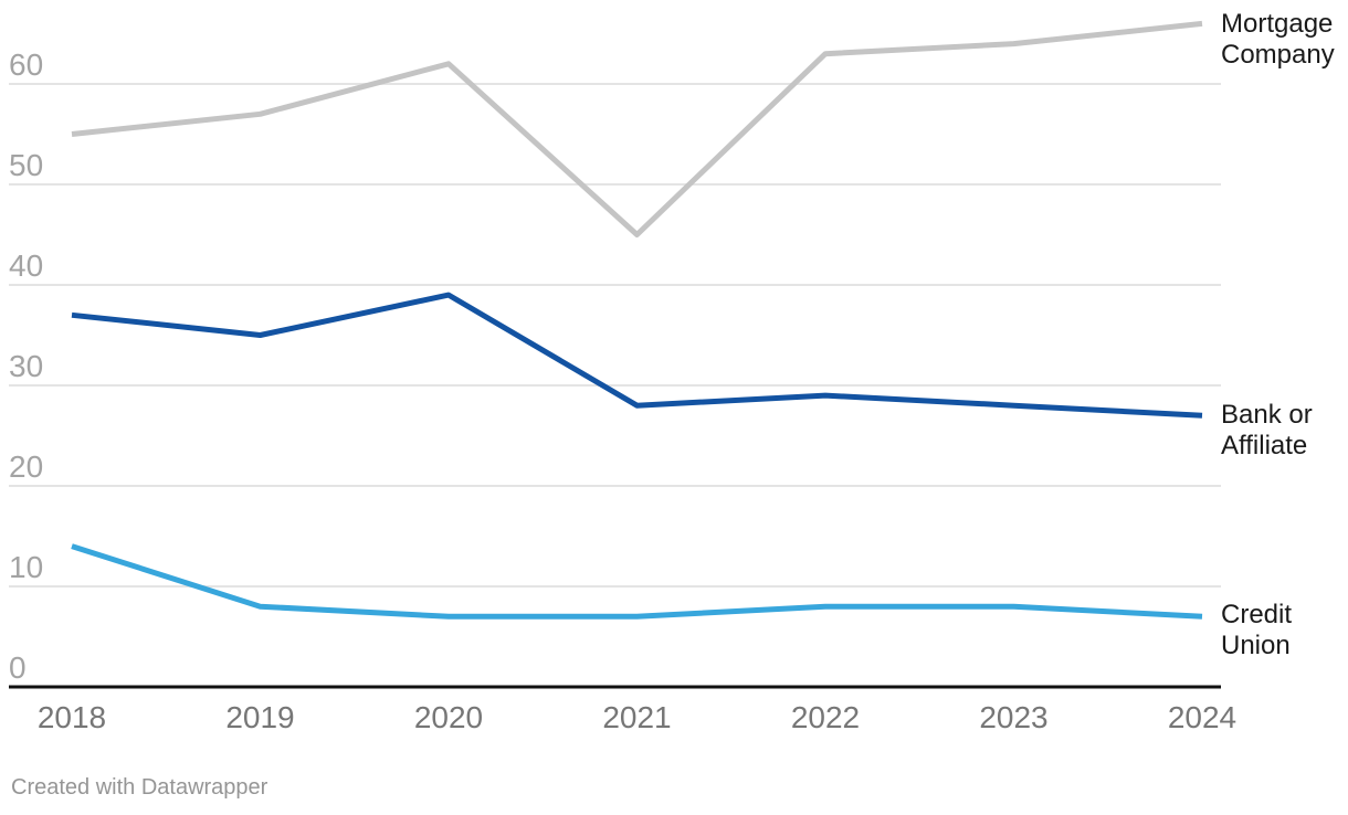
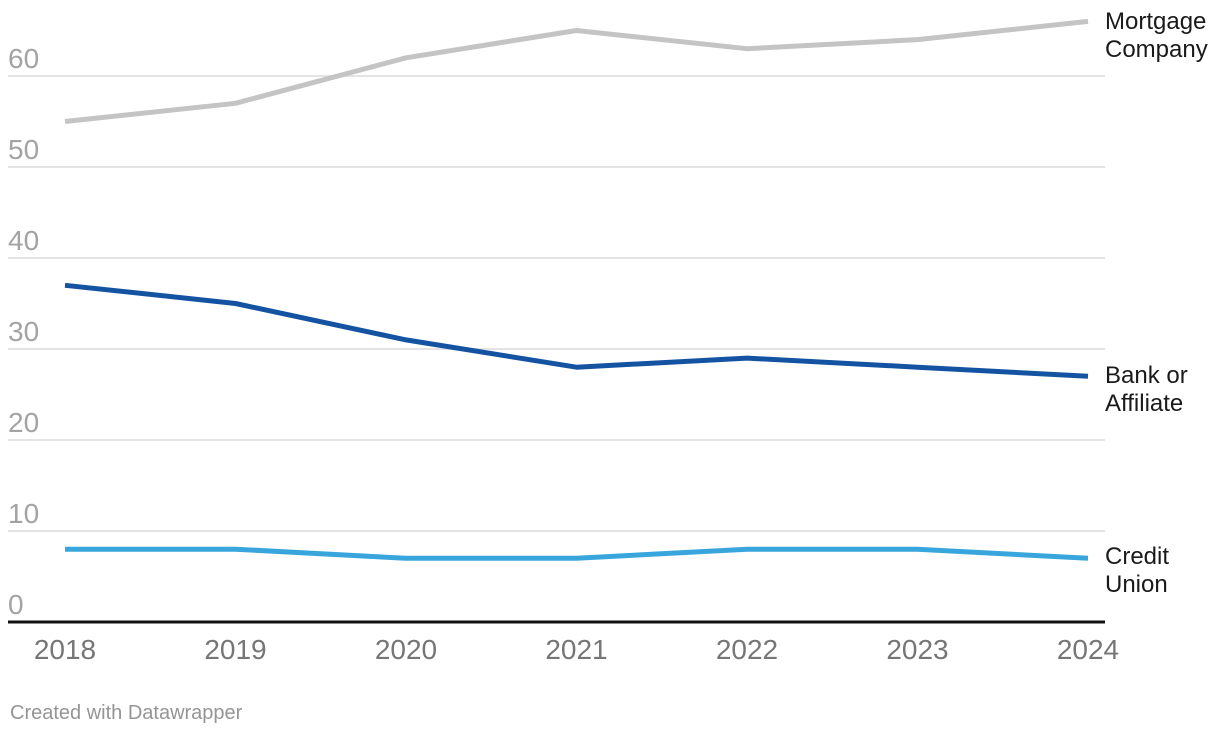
Credit Union/2018: 14 -> 8
Bank or Affiliate/2020: 39 -> 31
Mortgage Company/2021: 45 -> 65
